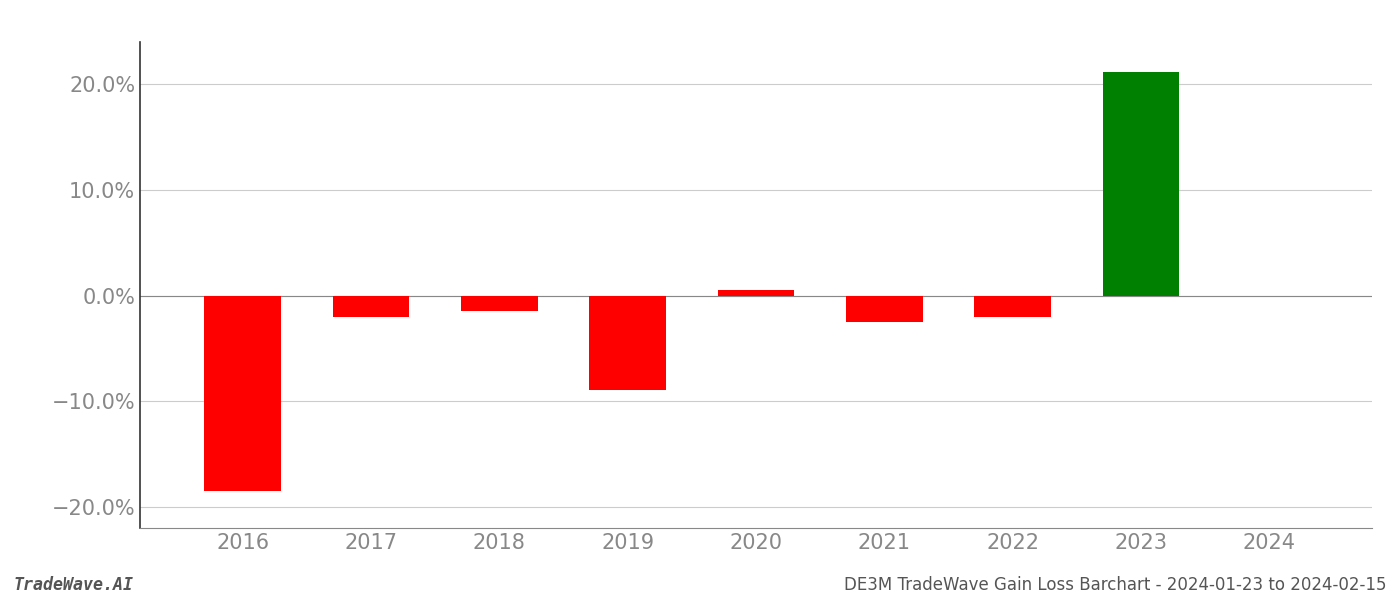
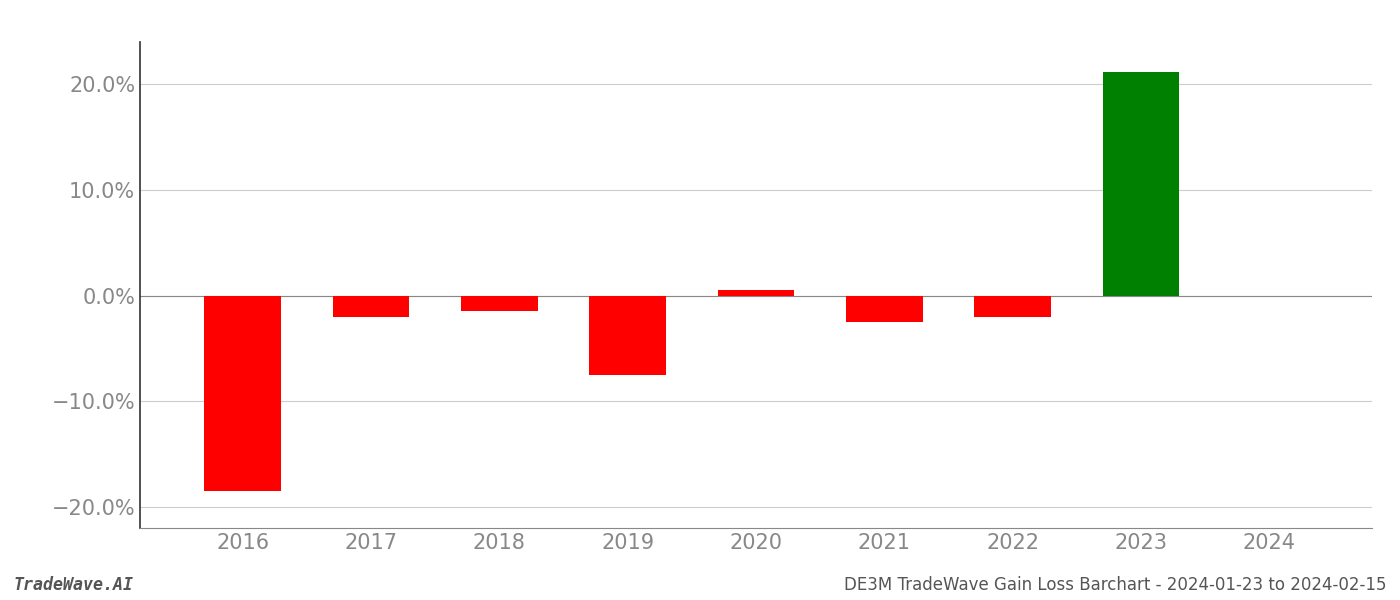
2019: -8.9% -> -7.5%
